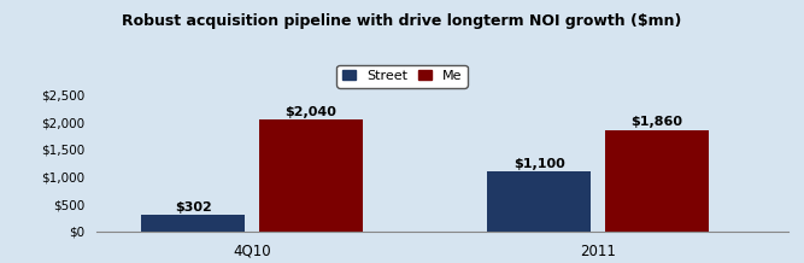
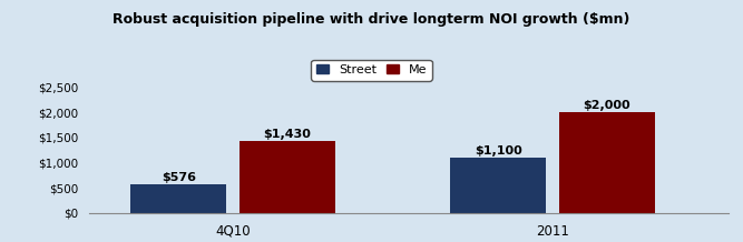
Street/4Q10: $302 -> $576
Me/4Q10: $2,040 -> $1,430
Me/2011: $1,860 -> $2,000
